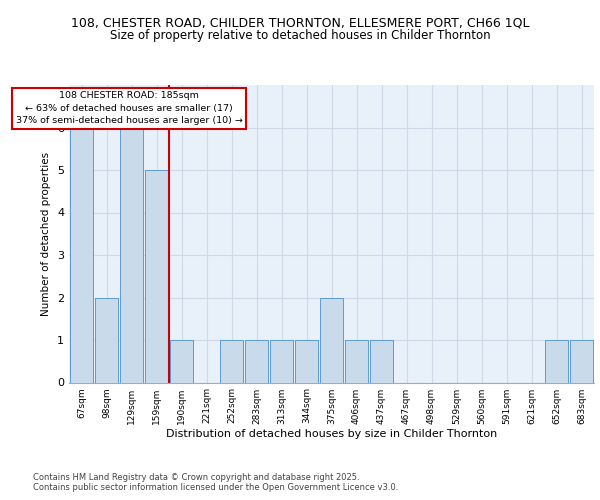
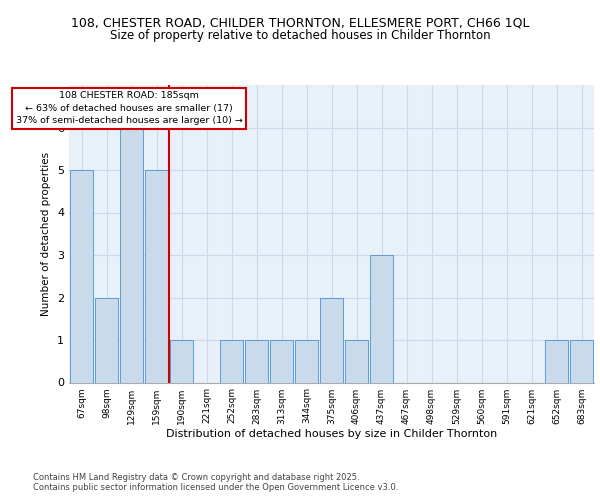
67sqm: 6 -> 5
437sqm: 1 -> 3
